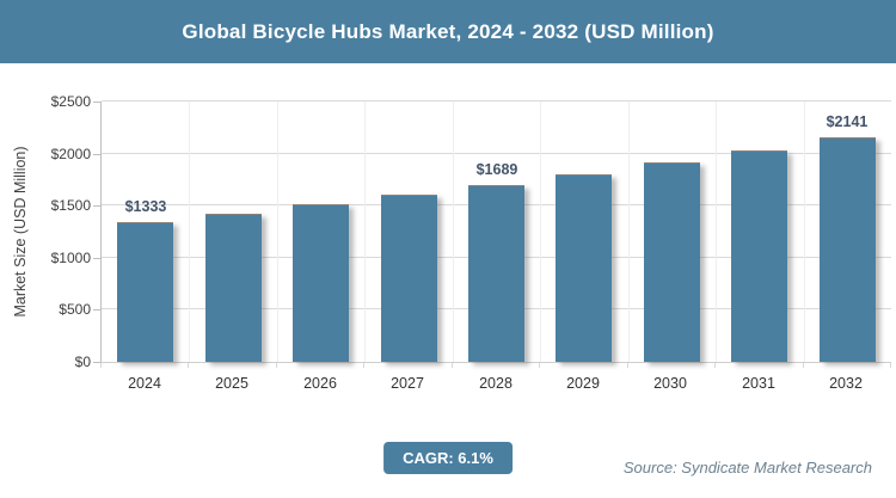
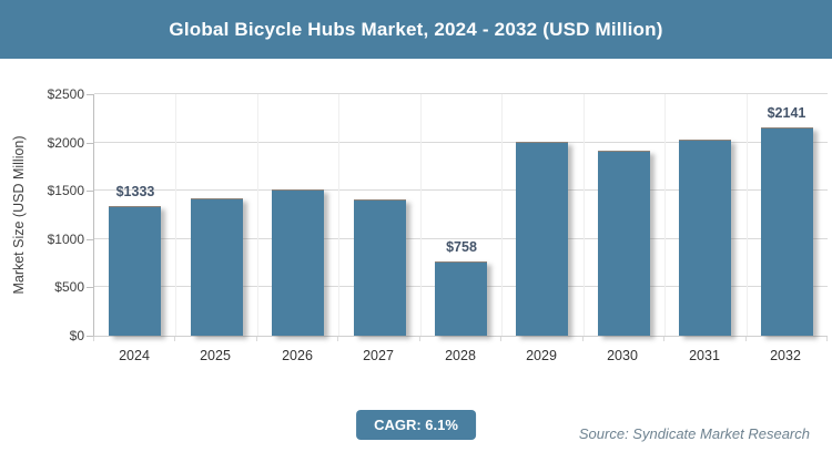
2027: $1600 -> $1400
2028: $1689 -> $758
2029: $1800 -> $2000
